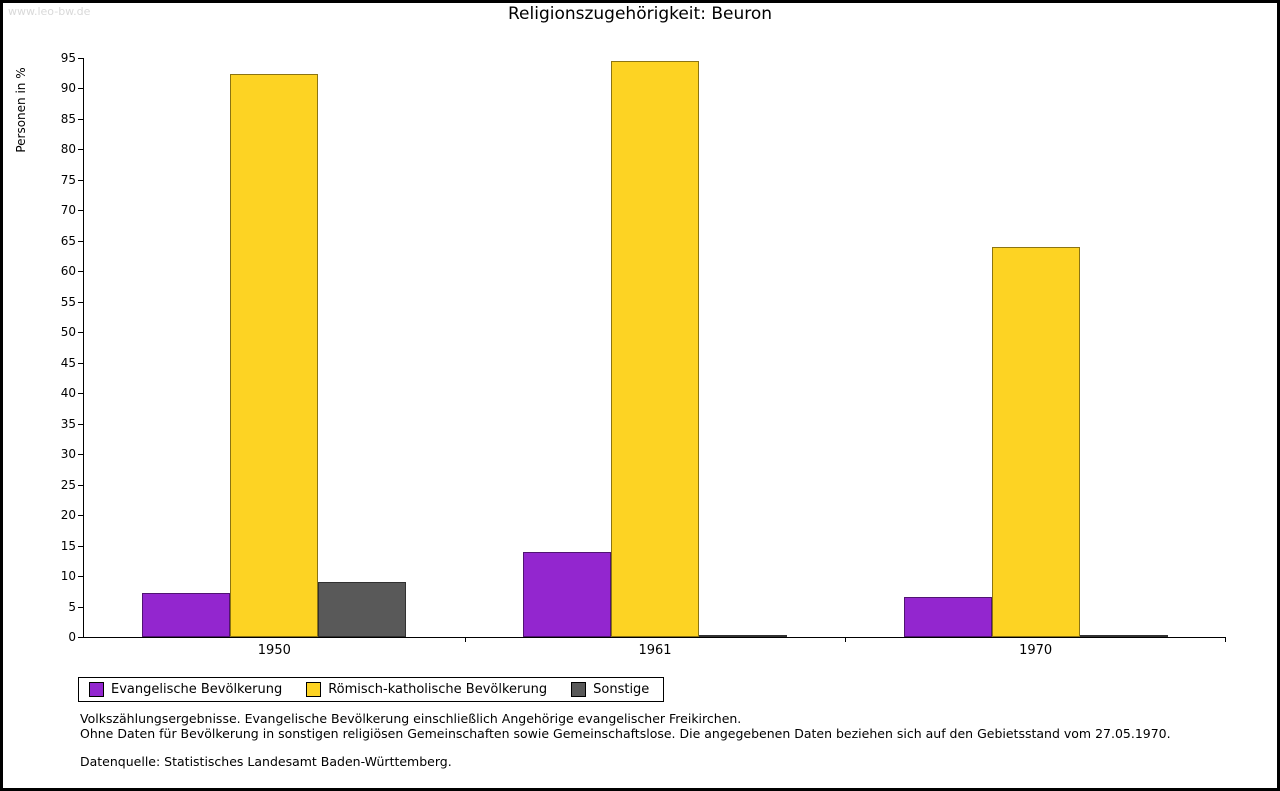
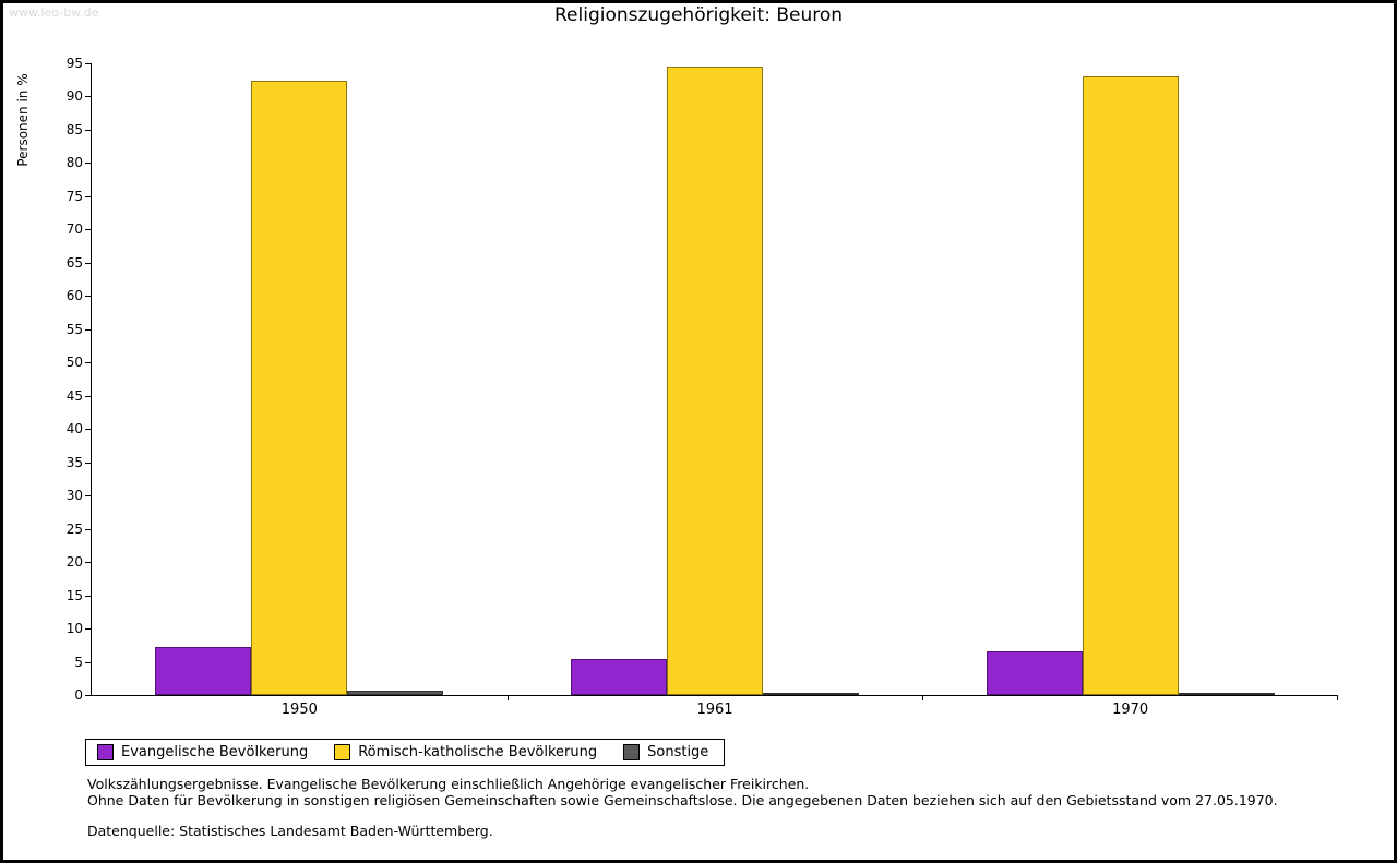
Sonstige/1950: 9 -> 1
Evangelische Bevölkerung/1961: 14 -> 5
Römisch-katholische Bevölkerung/1970: 64 -> 93
